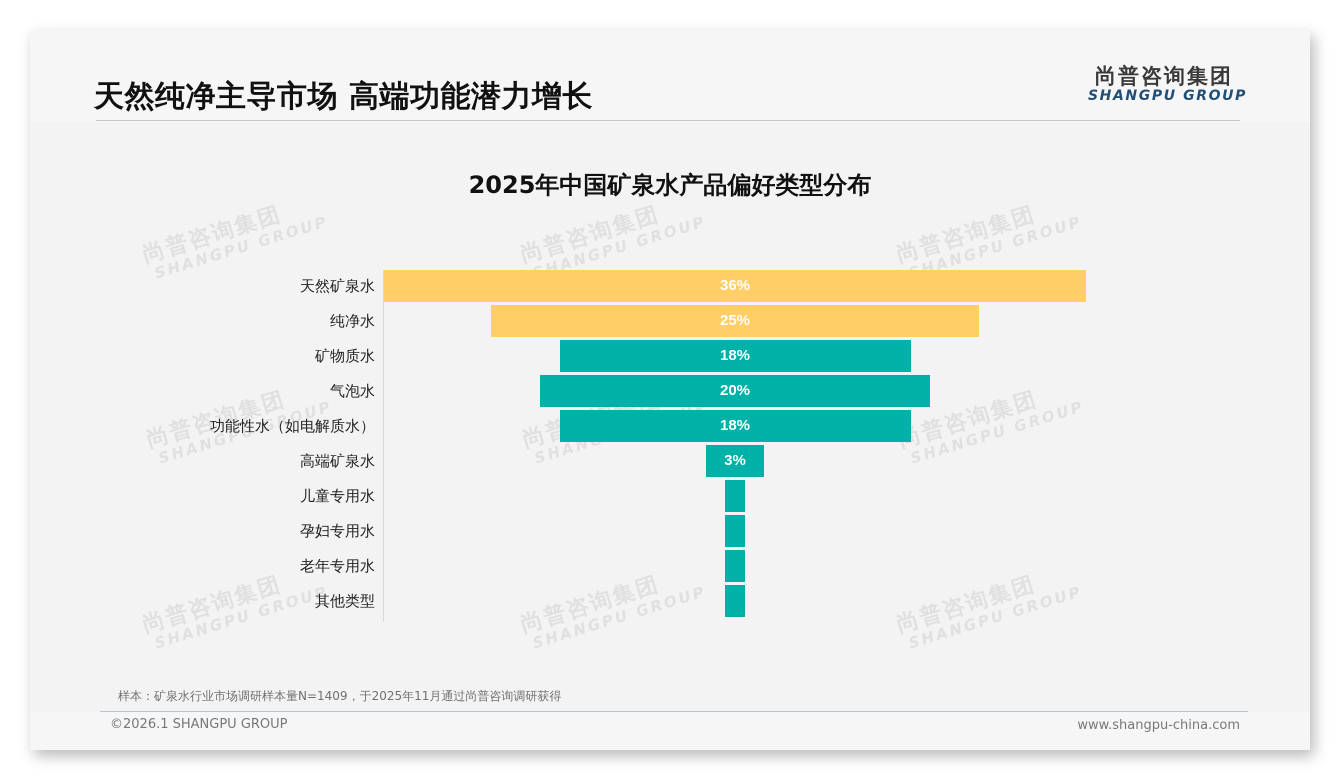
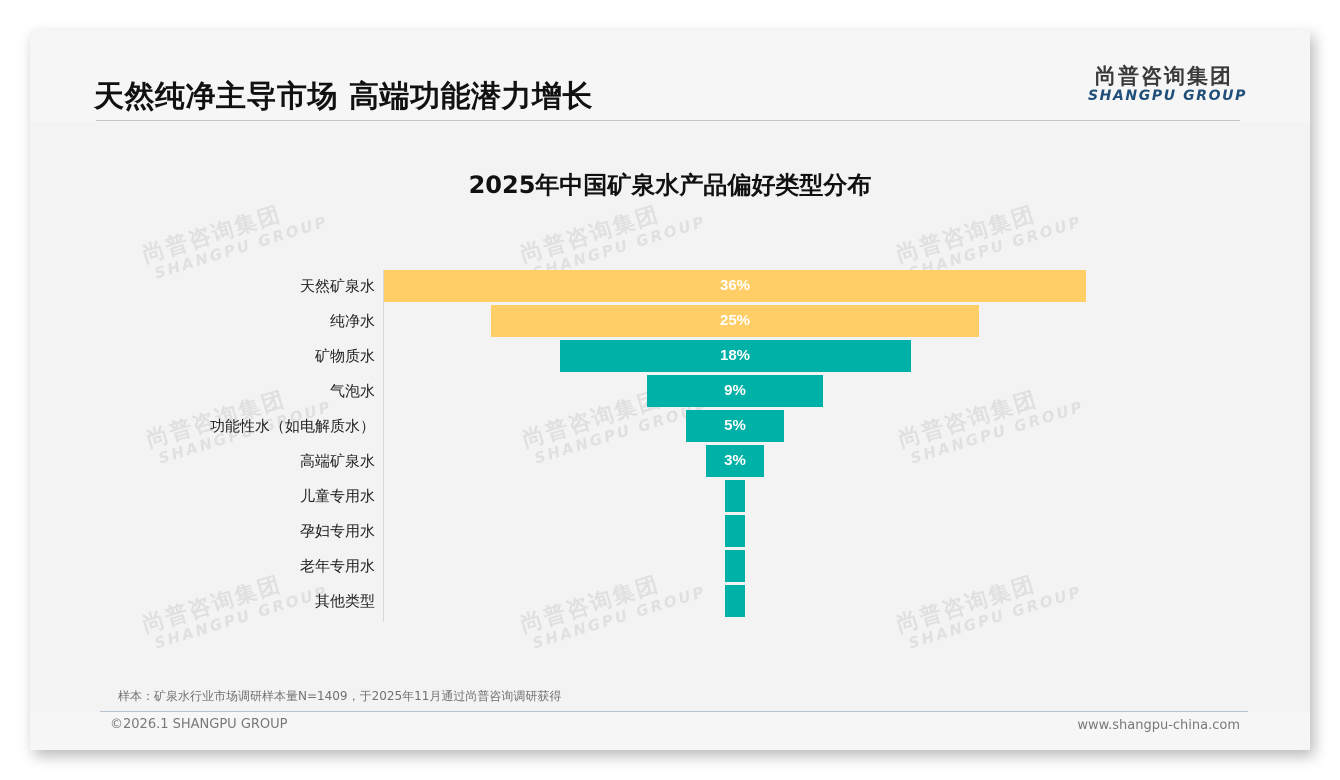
气泡水: 20% -> 9%
功能性水（如电解质水）: 18% -> 5%
